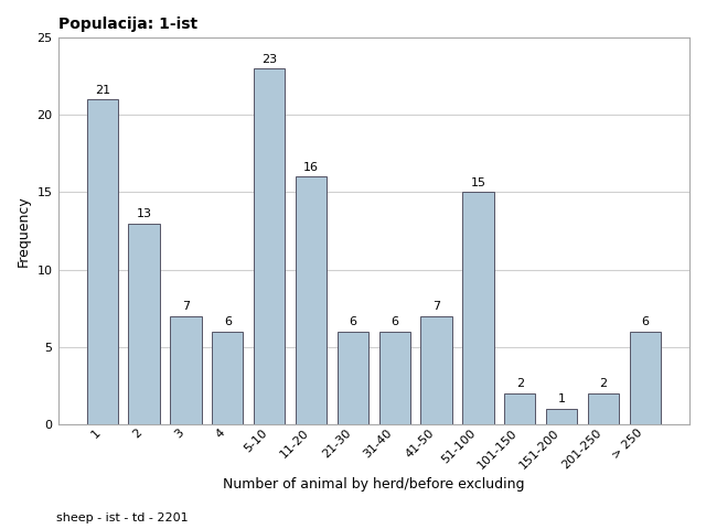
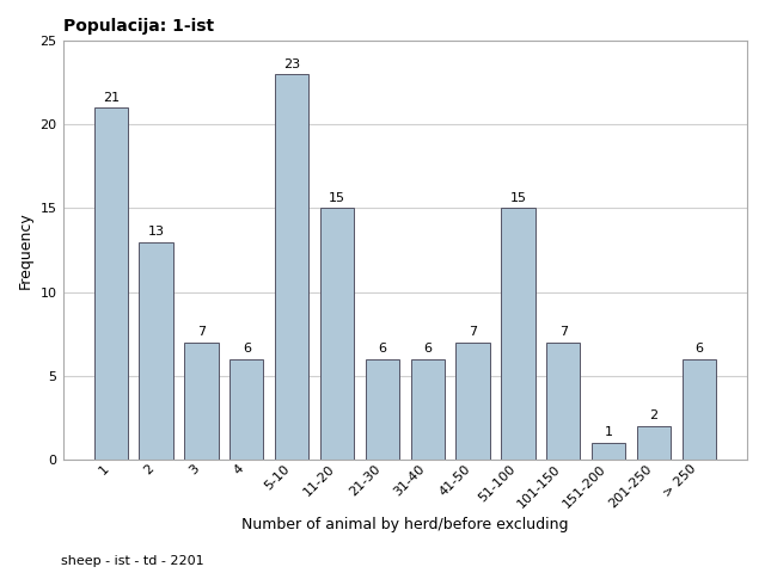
11-20: 16 -> 15
101-150: 2 -> 7
